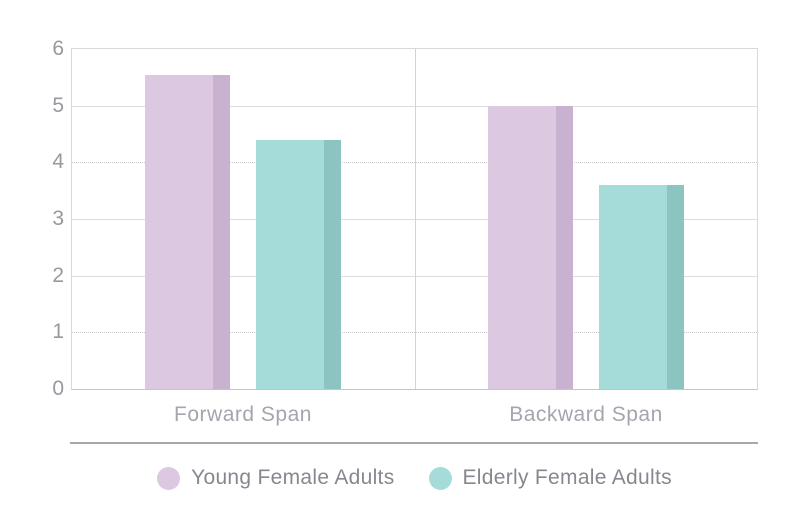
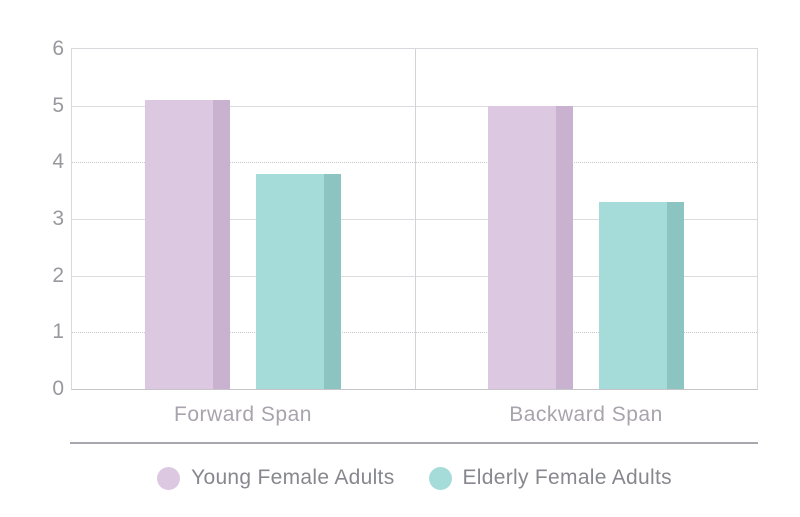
Young Female Adults/Forward Span: 5.5 -> 5.1
Elderly Female Adults/Forward Span: 4.4 -> 3.8
Elderly Female Adults/Backward Span: 3.6 -> 3.3
